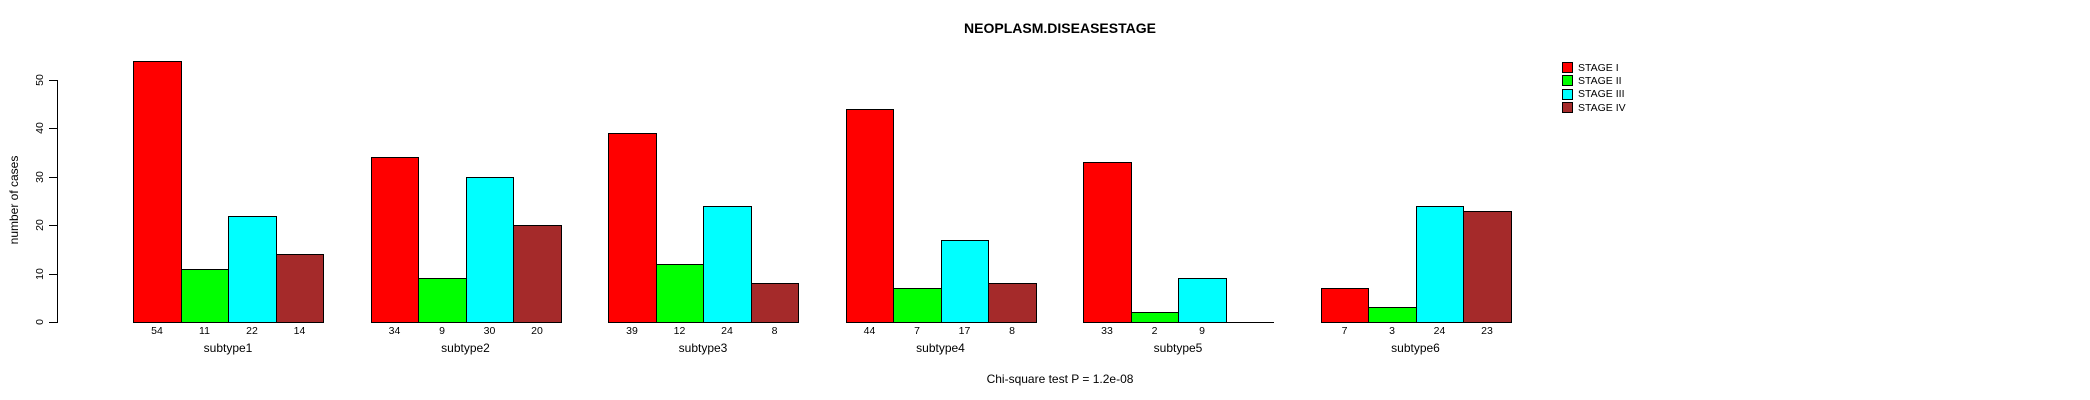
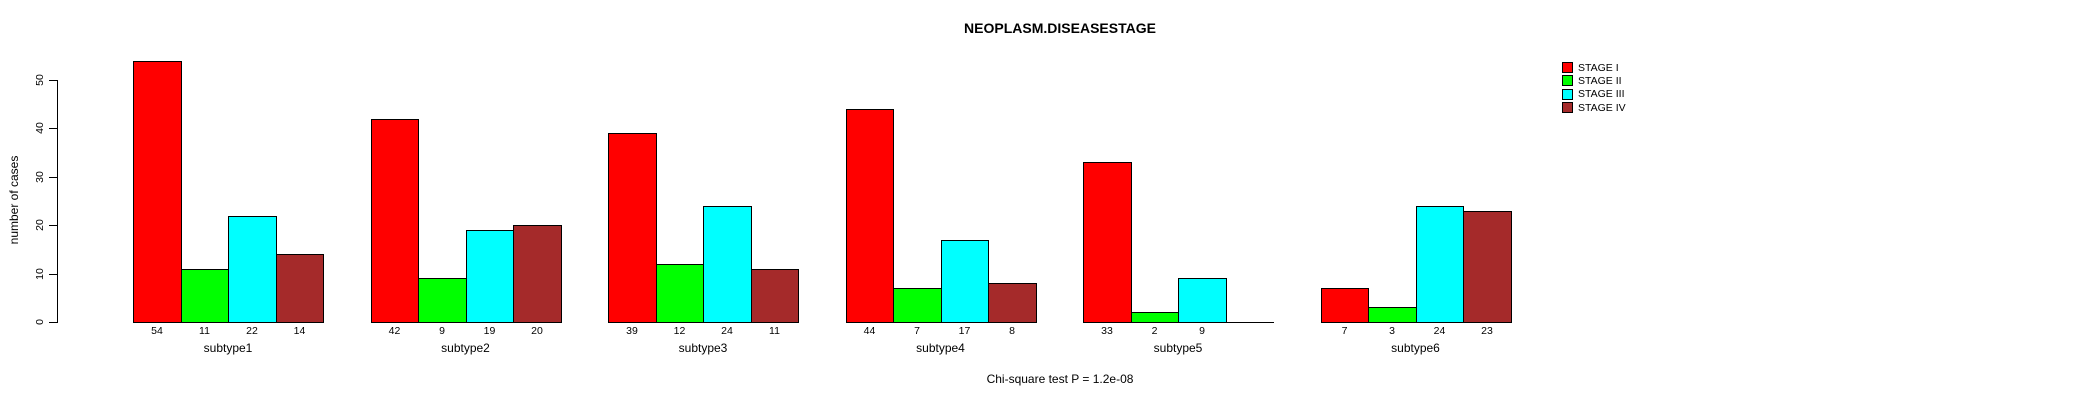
STAGE I/subtype2: 34 -> 42
STAGE III/subtype2: 30 -> 19
STAGE IV/subtype3: 8 -> 11
